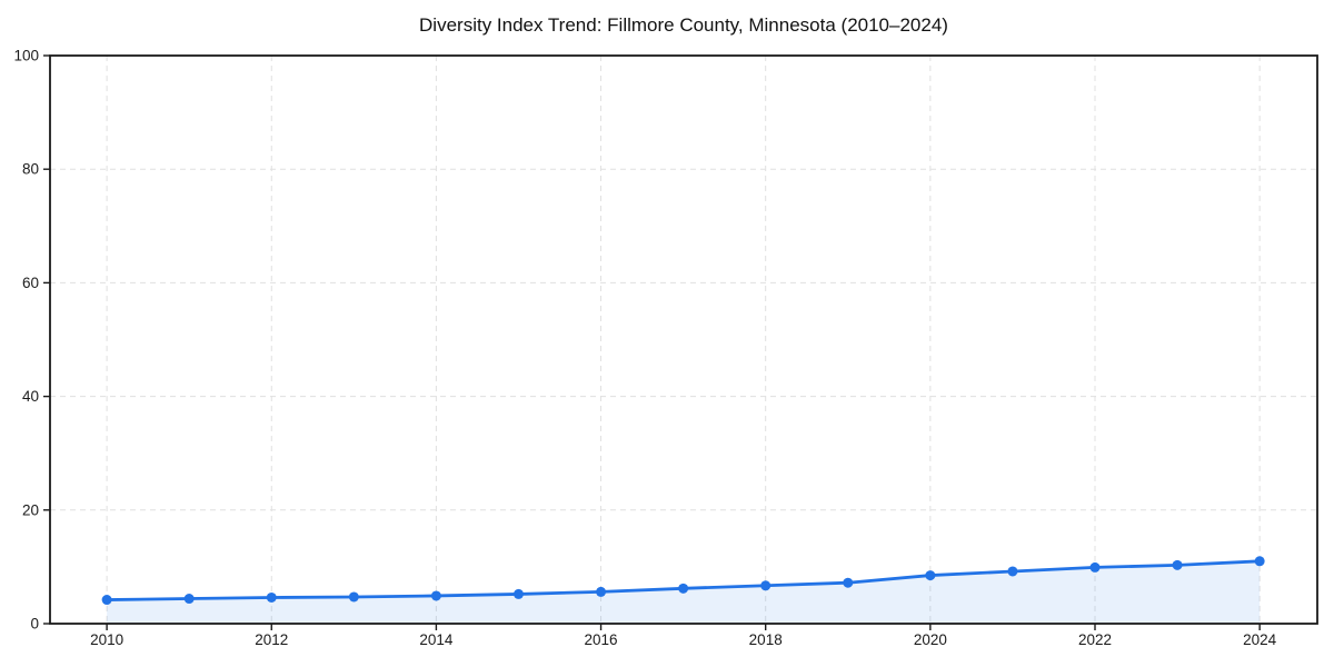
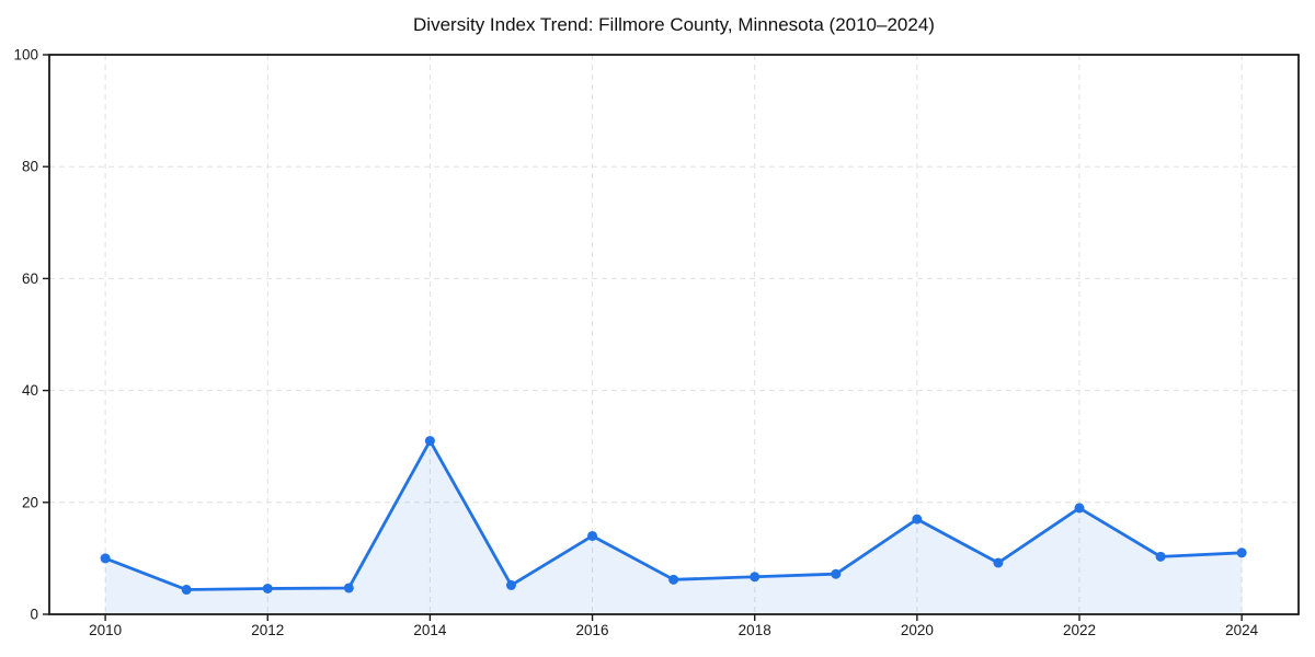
2010: 4 -> 10
2014: 5 -> 31
2016: 6 -> 14
2020: 8 -> 17
2022: 10 -> 19
